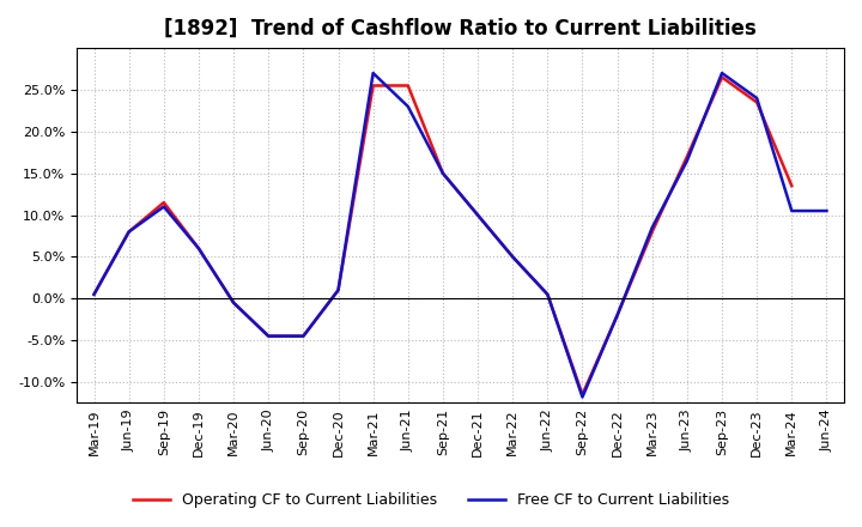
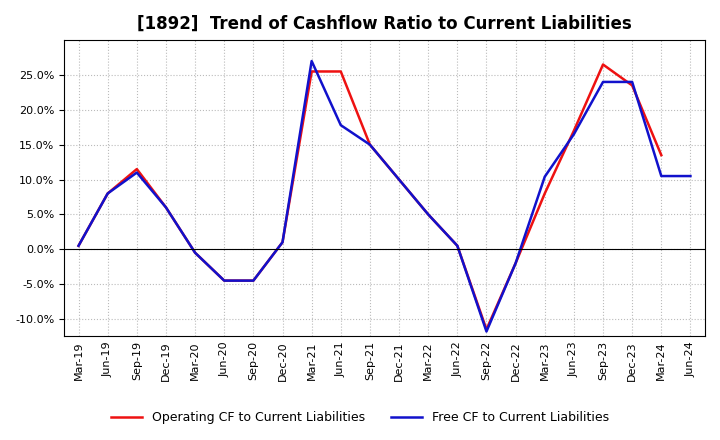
Free CF to Current Liabilities/Jun-21: 23.0% -> 17.8%
Free CF to Current Liabilities/Mar-23: 8.5% -> 10.4%
Free CF to Current Liabilities/Sep-23: 27.0% -> 24.0%
